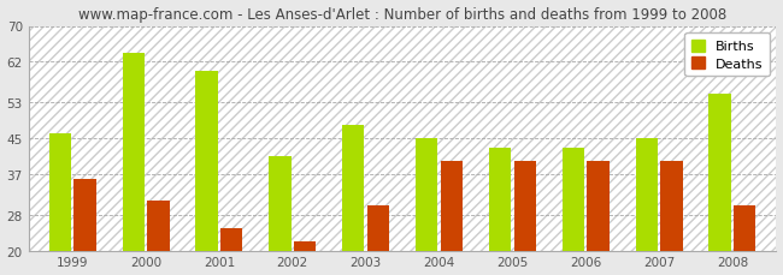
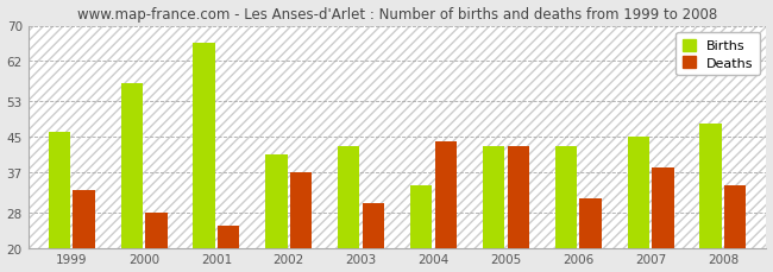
Deaths/1999: 36 -> 33
Births/2000: 64 -> 57
Deaths/2000: 31 -> 28
Births/2001: 60 -> 66
Deaths/2002: 22 -> 37
Births/2003: 48 -> 43
Births/2004: 45 -> 34
Deaths/2004: 40 -> 44
Deaths/2005: 40 -> 43
Deaths/2006: 40 -> 31
Deaths/2007: 40 -> 38
Births/2008: 55 -> 48
Deaths/2008: 30 -> 34
